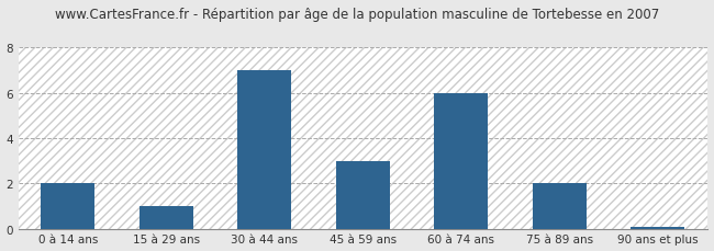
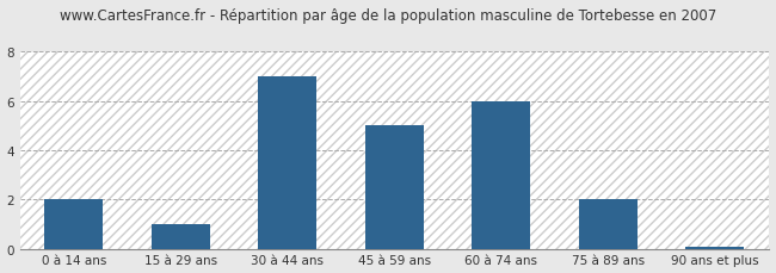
45 à 59 ans: 3.0 -> 5.0
